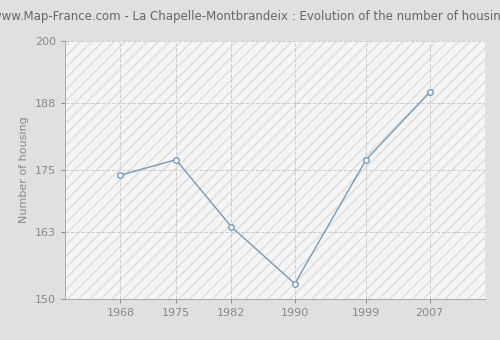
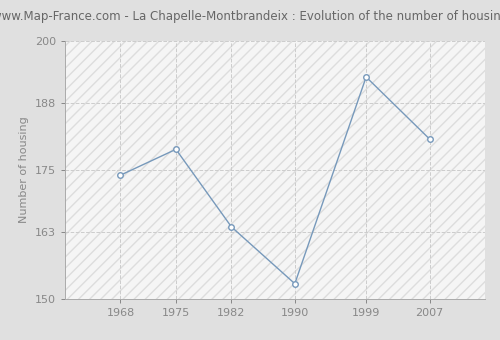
1975: 177 -> 179
1999: 177 -> 193
2007: 190 -> 181
